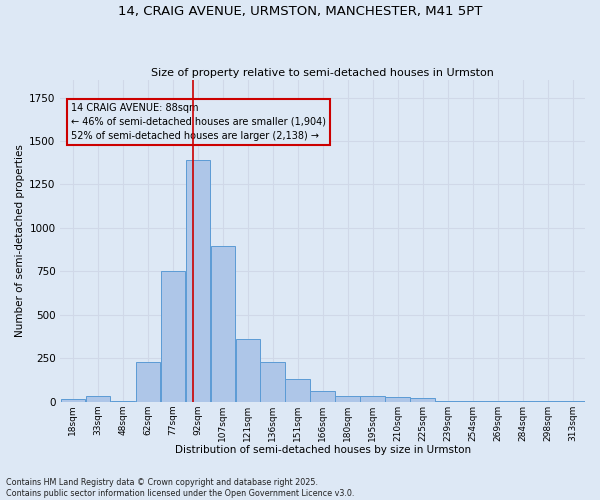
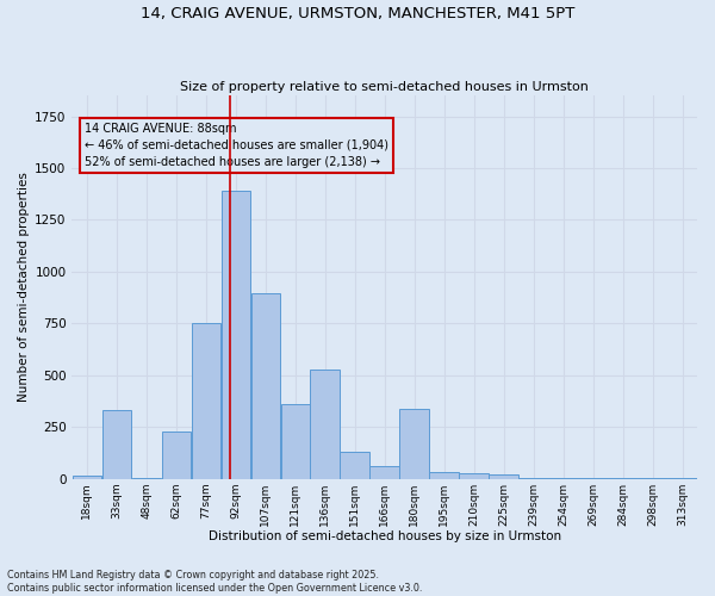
33sqm: 30 -> 330
136sqm: 230 -> 530
180sqm: 30 -> 340
